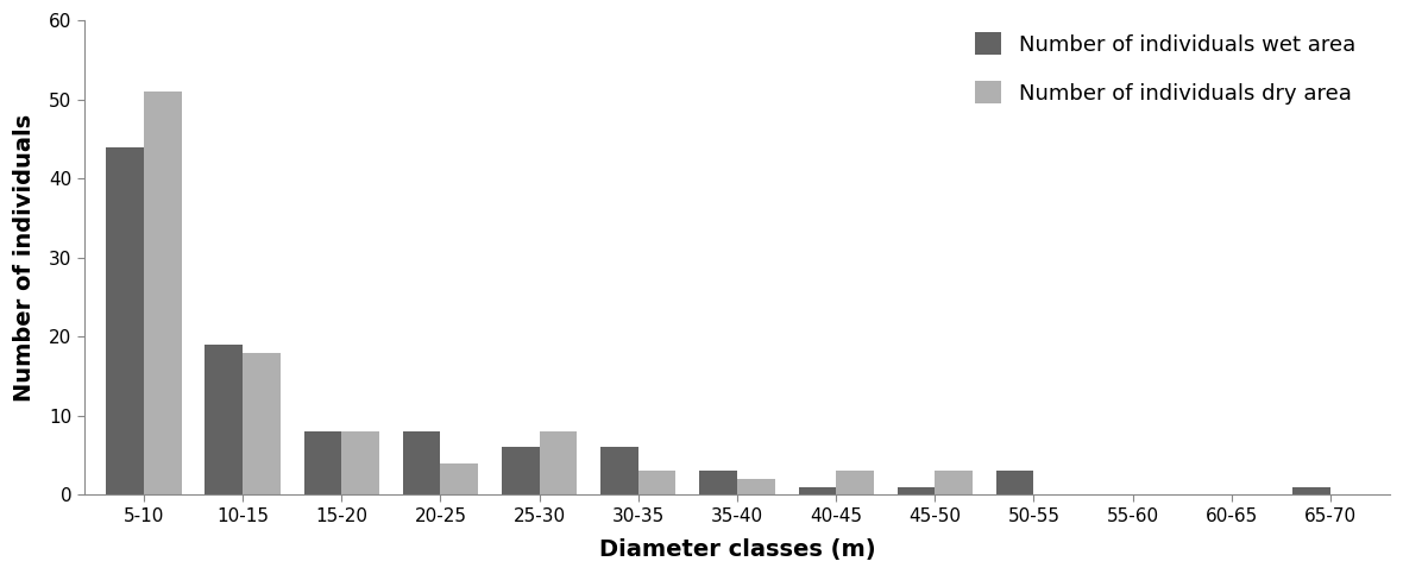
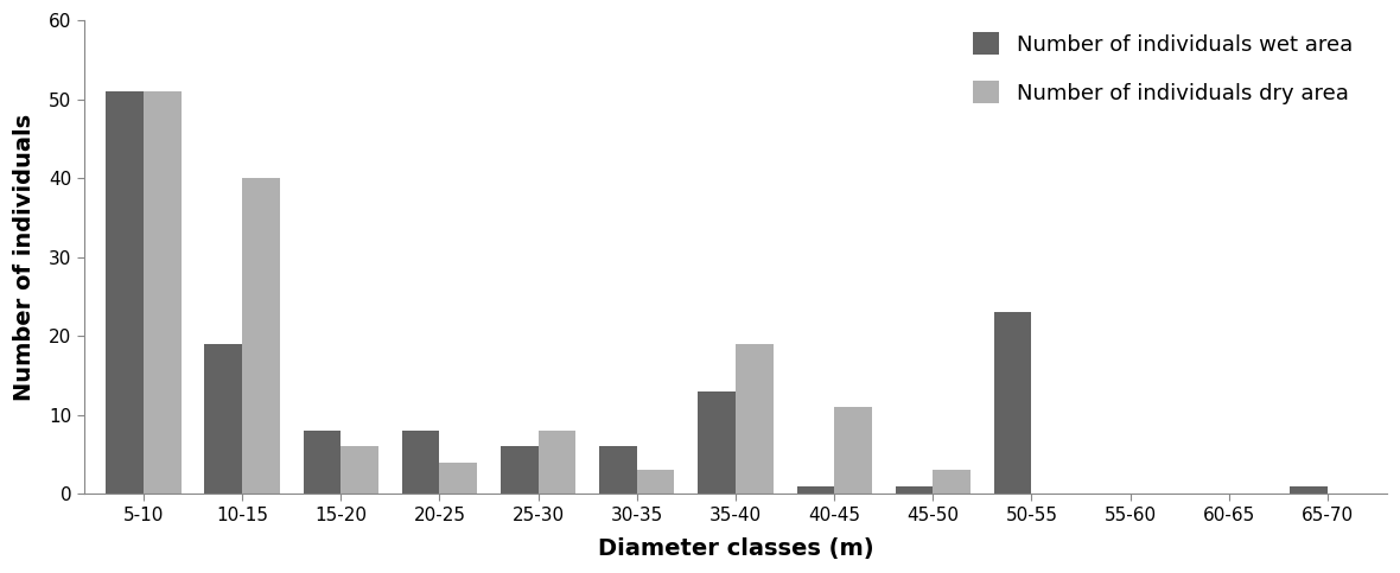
Number of individuals wet area/5-10: 44 -> 51
Number of individuals dry area/10-15: 18 -> 40
Number of individuals dry area/15-20: 8 -> 6
Number of individuals wet area/35-40: 3 -> 13
Number of individuals dry area/35-40: 2 -> 19
Number of individuals dry area/40-45: 3 -> 11
Number of individuals wet area/50-55: 3 -> 23
